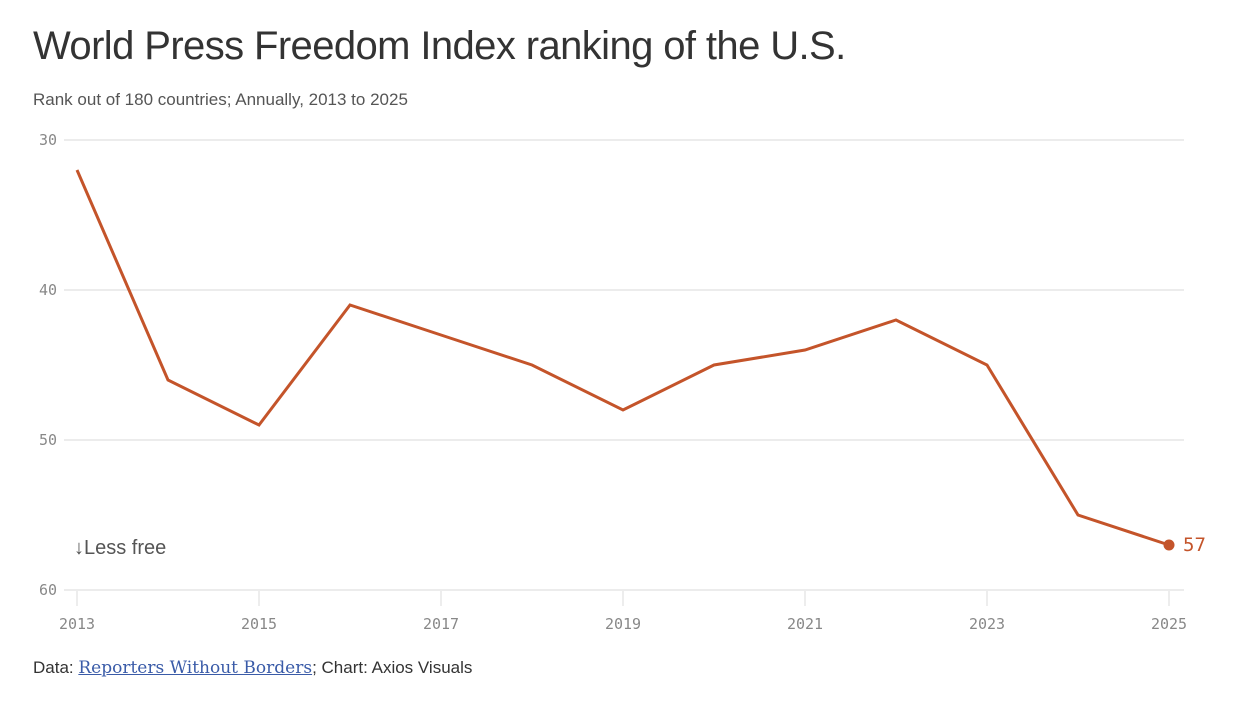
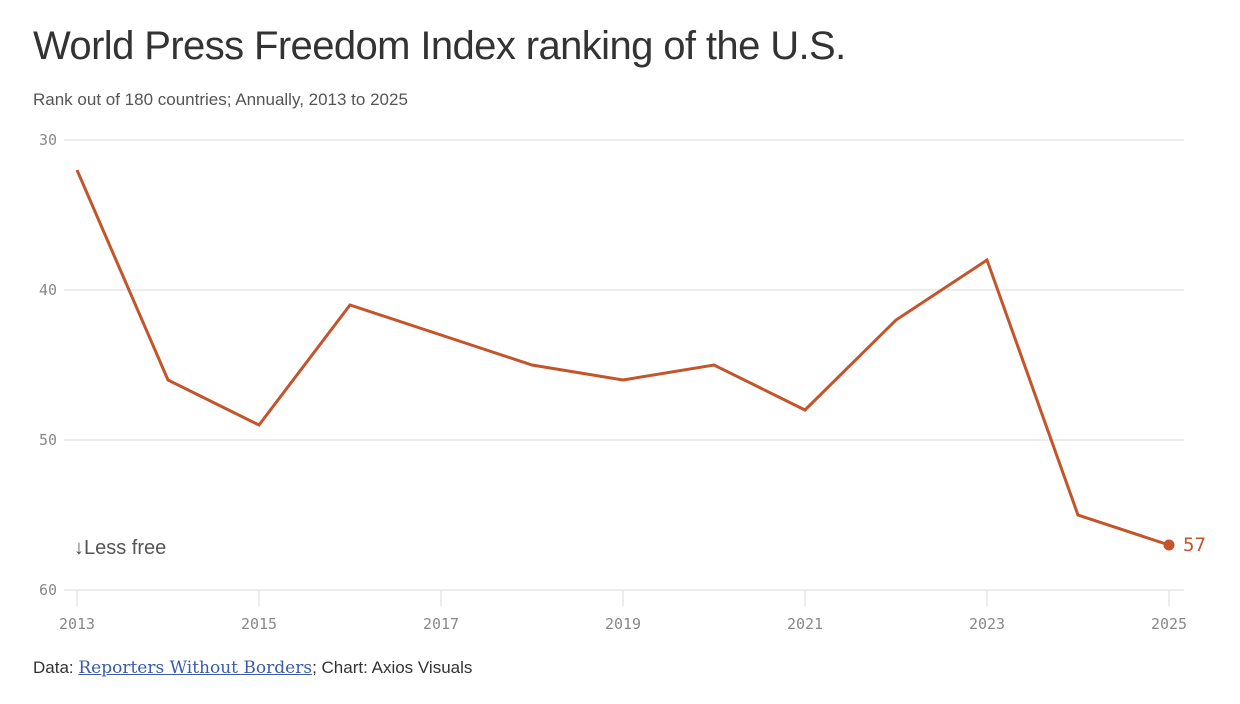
2019: 48 -> 46
2021: 44 -> 48
2023: 45 -> 38
